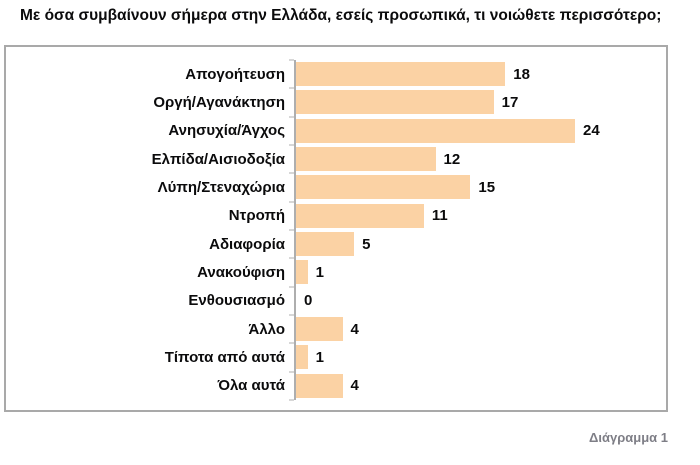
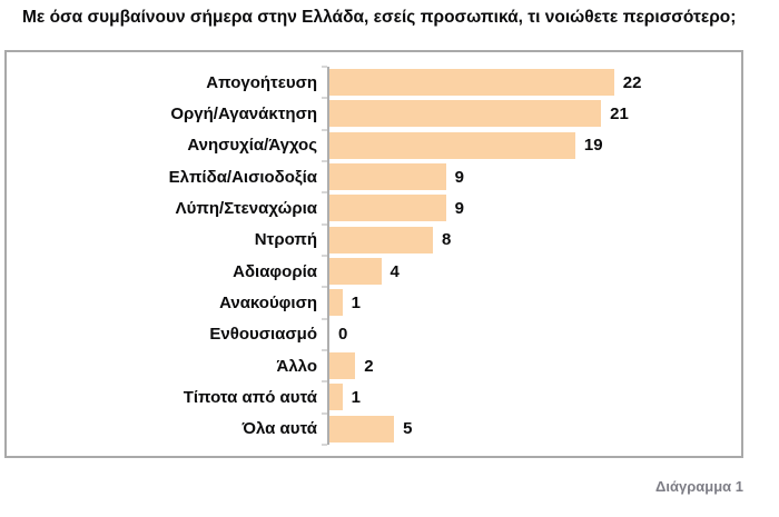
Απογοήτευση: 18 -> 22
Οργή/Αγανάκτηση: 17 -> 21
Ανησυχία/Άγχος: 24 -> 19
Ελπίδα/Αισιοδοξία: 12 -> 9
Λύπη/Στεναχώρια: 15 -> 9
Ντροπή: 11 -> 8
Αδιαφορία: 5 -> 4
Άλλο: 4 -> 2
Όλα αυτά: 4 -> 5
